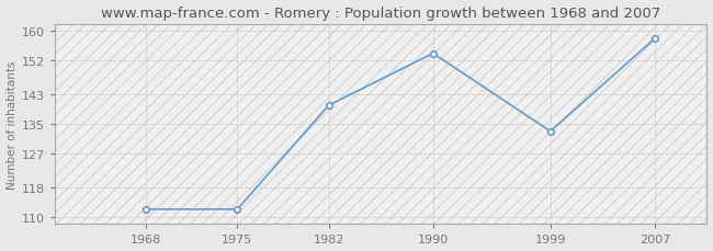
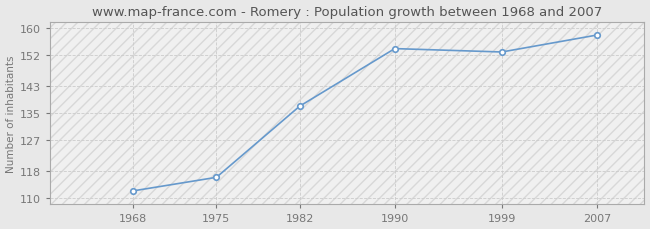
1975: 112 -> 116
1982: 140 -> 137
1999: 133 -> 153
